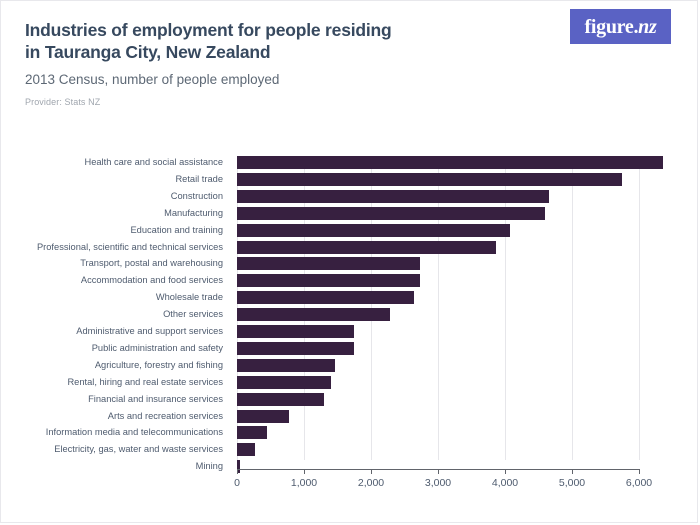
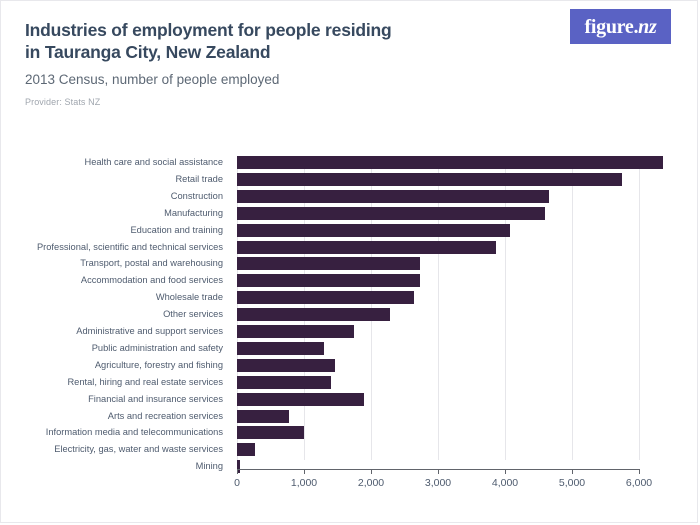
Public administration and safety: 1700 -> 1300
Financial and insurance services: 1300 -> 1900
Information media and telecommunications: 400 -> 1000
